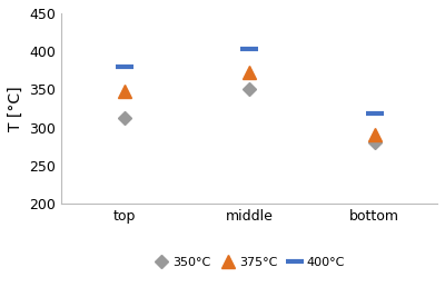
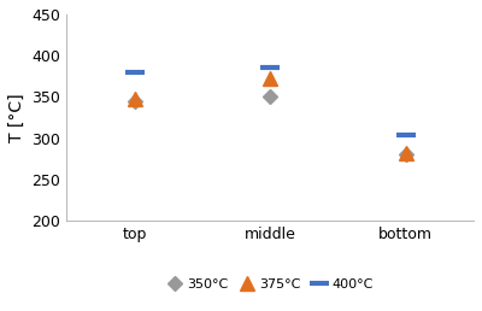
350°C/top: 312 -> 344
400°C/middle: 403 -> 386
375°C/bottom: 291 -> 282
400°C/bottom: 318 -> 304
